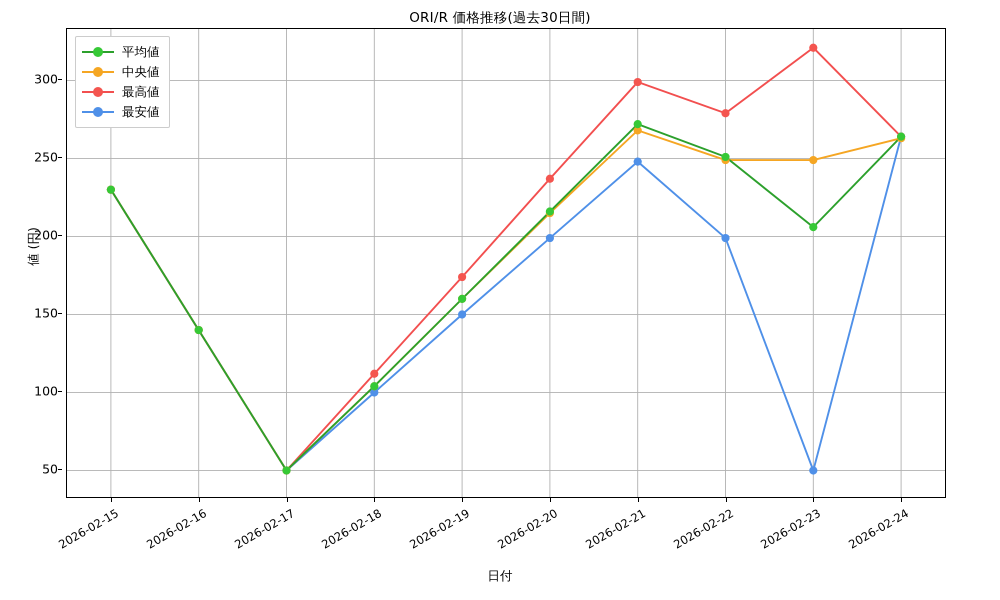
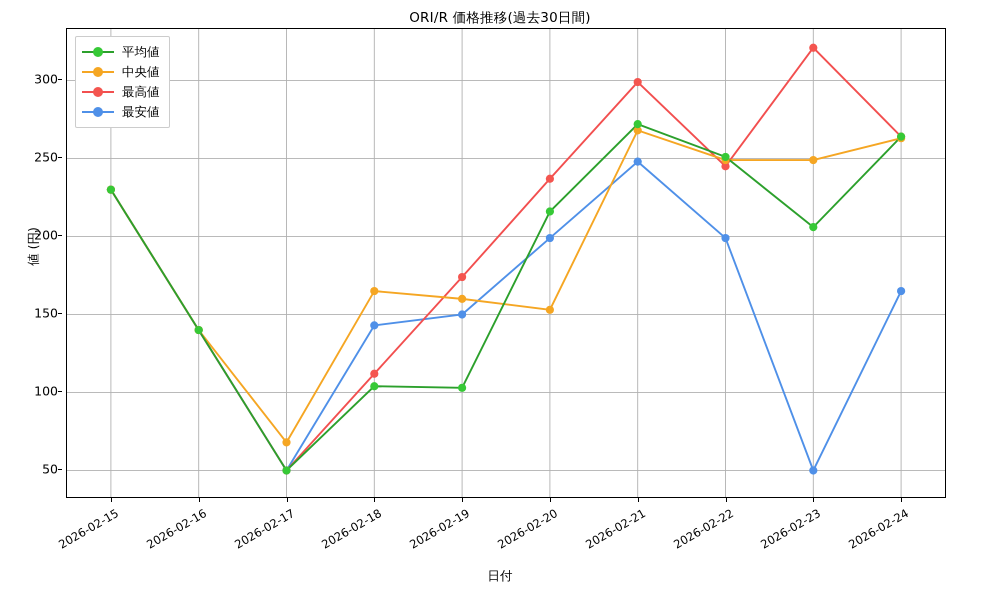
中央値/2026-02-17: 50 -> 68
中央値/2026-02-18: 104 -> 165
最安値/2026-02-18: 100 -> 143
平均値/2026-02-19: 160 -> 103
中央値/2026-02-20: 215 -> 153
最高値/2026-02-22: 279 -> 245
最安値/2026-02-24: 264 -> 165
